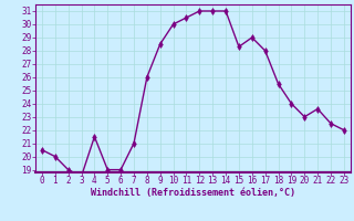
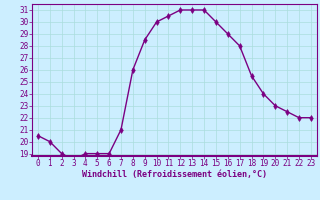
4: 21.5 -> 19.0
15: 28.3 -> 30.0
21: 23.6 -> 22.5
22: 22.5 -> 22.0
